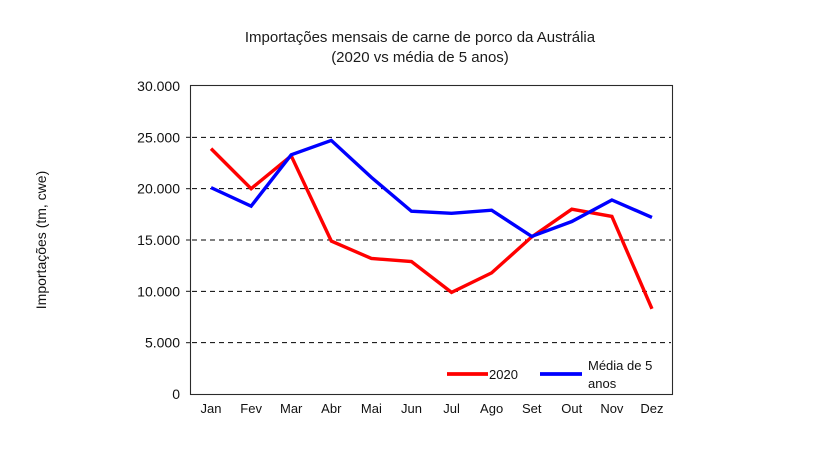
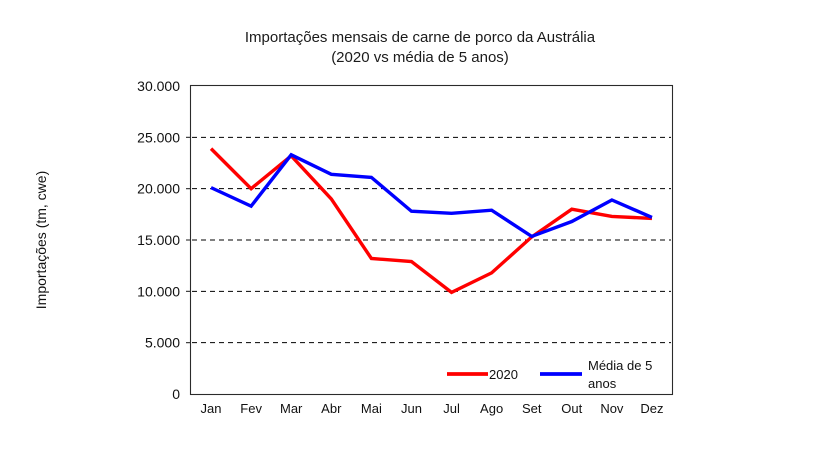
2020/Abr: 14900 -> 19000
Média de 5 anos/Abr: 24700 -> 21400
2020/Dez: 8300 -> 17100
